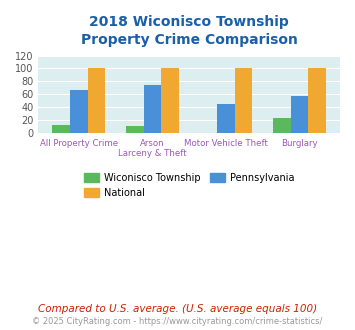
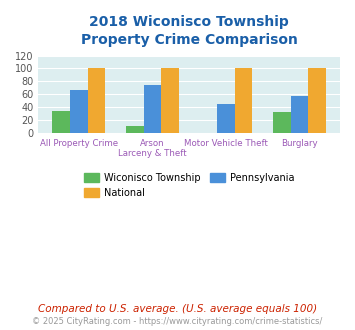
Wiconisco Township/All Property Crime: 13 -> 34
Wiconisco Township/Burglary: 23 -> 32
